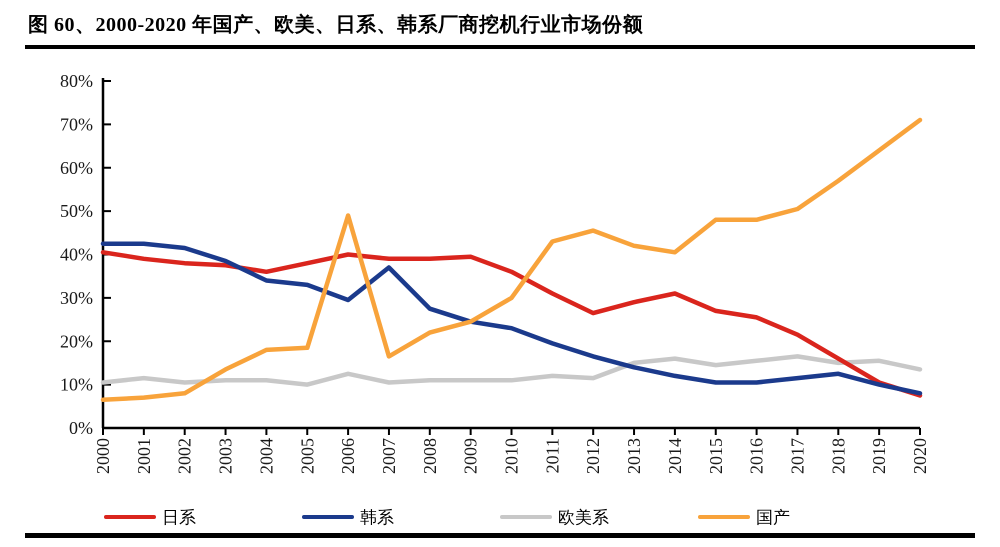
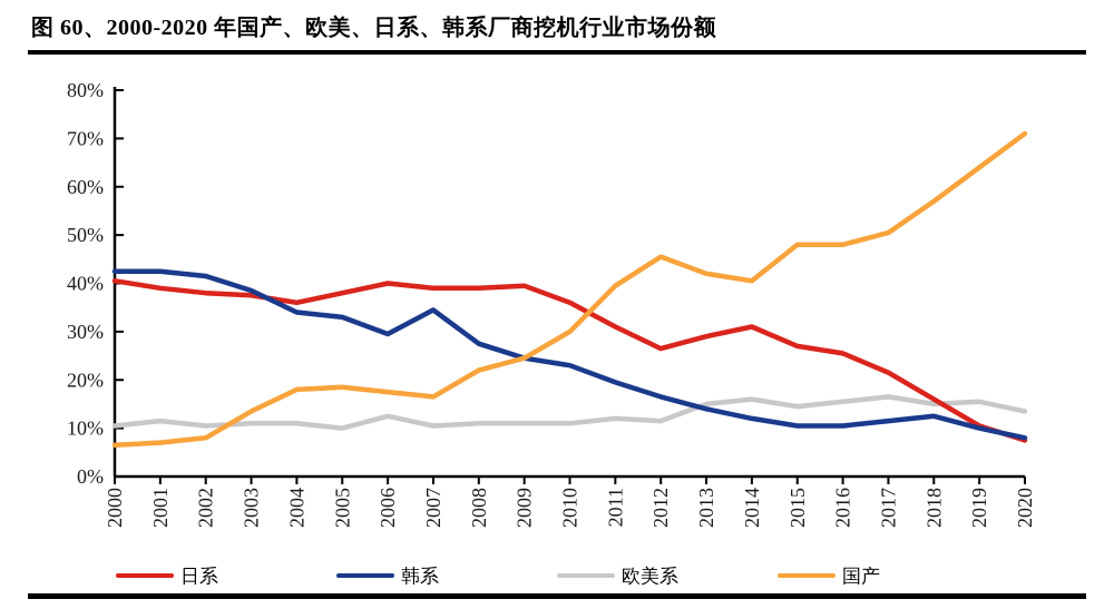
国产/2006: 49% -> 18%
韩系/2007: 37% -> 34%
国产/2011: 43% -> 40%
